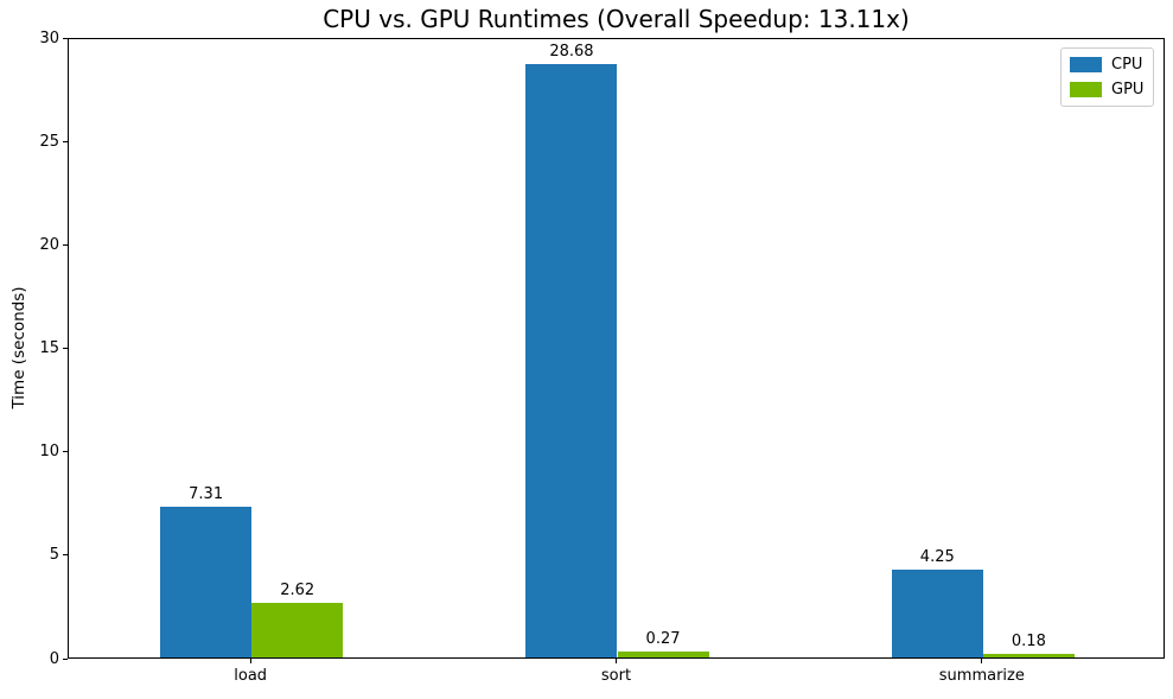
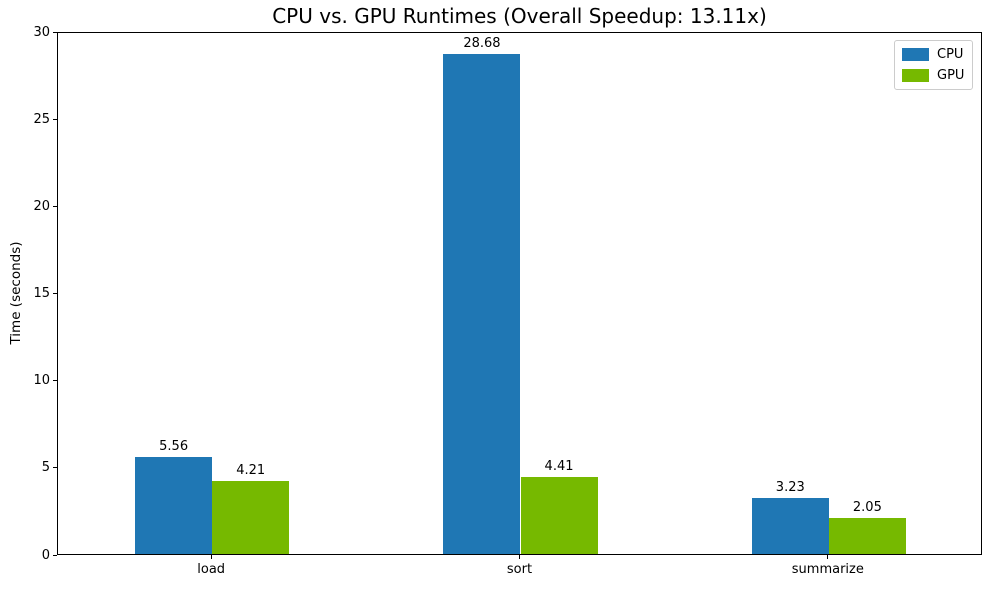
CPU/load: 7.31 -> 5.56
GPU/load: 2.62 -> 4.21
GPU/sort: 0.27 -> 4.41
CPU/summarize: 4.25 -> 3.23
GPU/summarize: 0.18 -> 2.05
